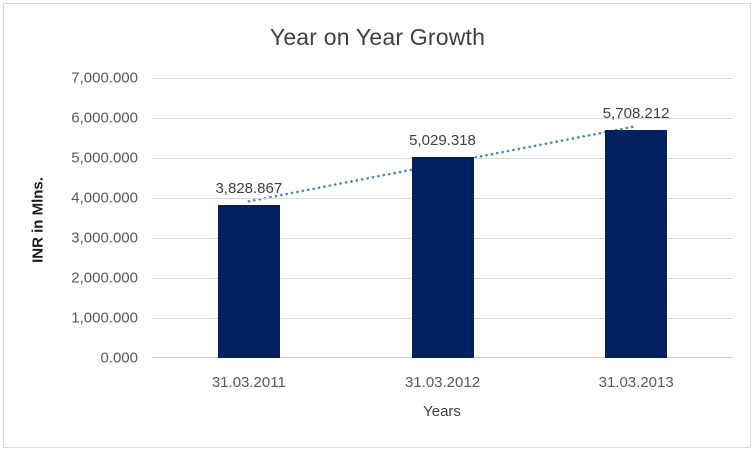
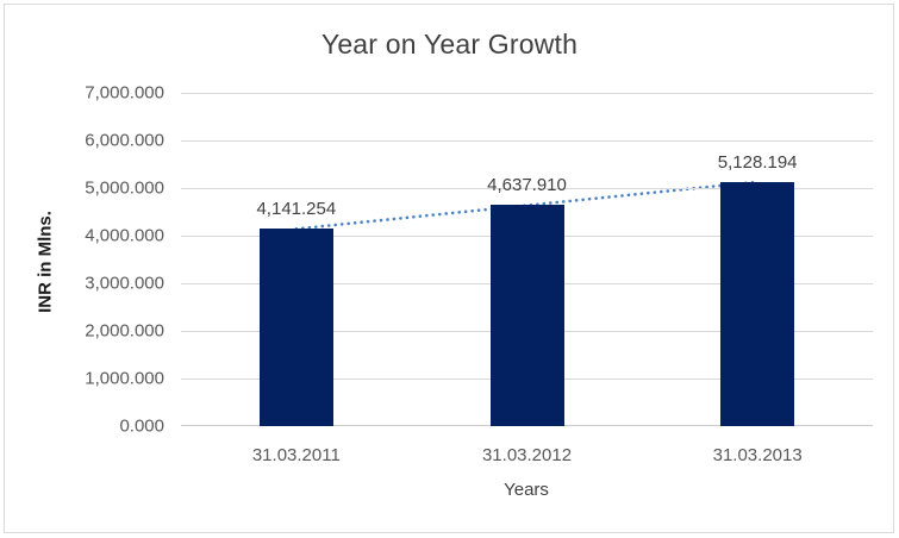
31.03.2011: 3,828.867 -> 4,141.254
31.03.2012: 5,029.318 -> 4,637.910
31.03.2013: 5,708.212 -> 5,128.194
